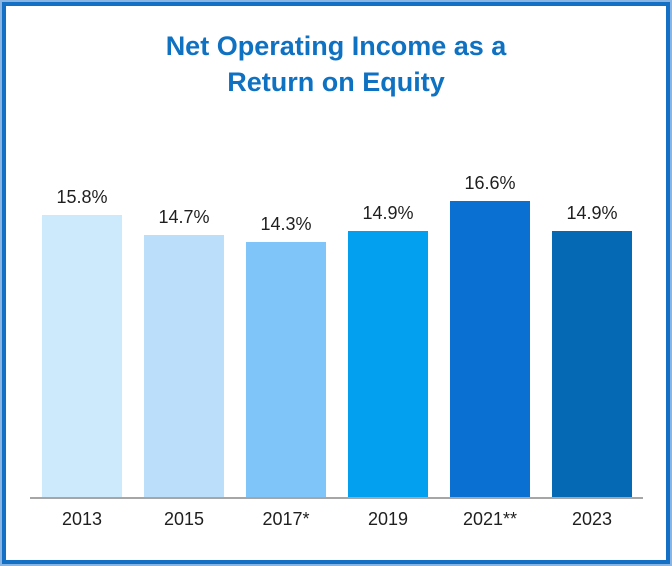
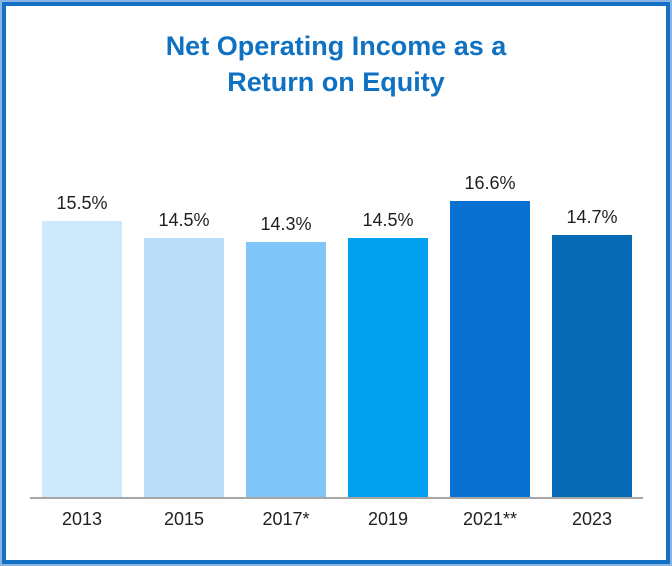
2013: 15.8% -> 15.5%
2015: 14.7% -> 14.5%
2019: 14.9% -> 14.5%
2023: 14.9% -> 14.7%
